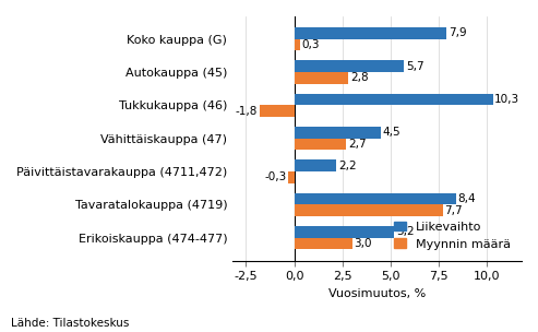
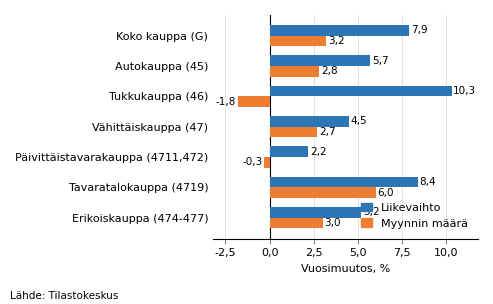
Myynnin määrä/Koko kauppa (G): 0,3 -> 3,2
Myynnin määrä/Tavaratalokauppa (4719): 7,7 -> 6,0
